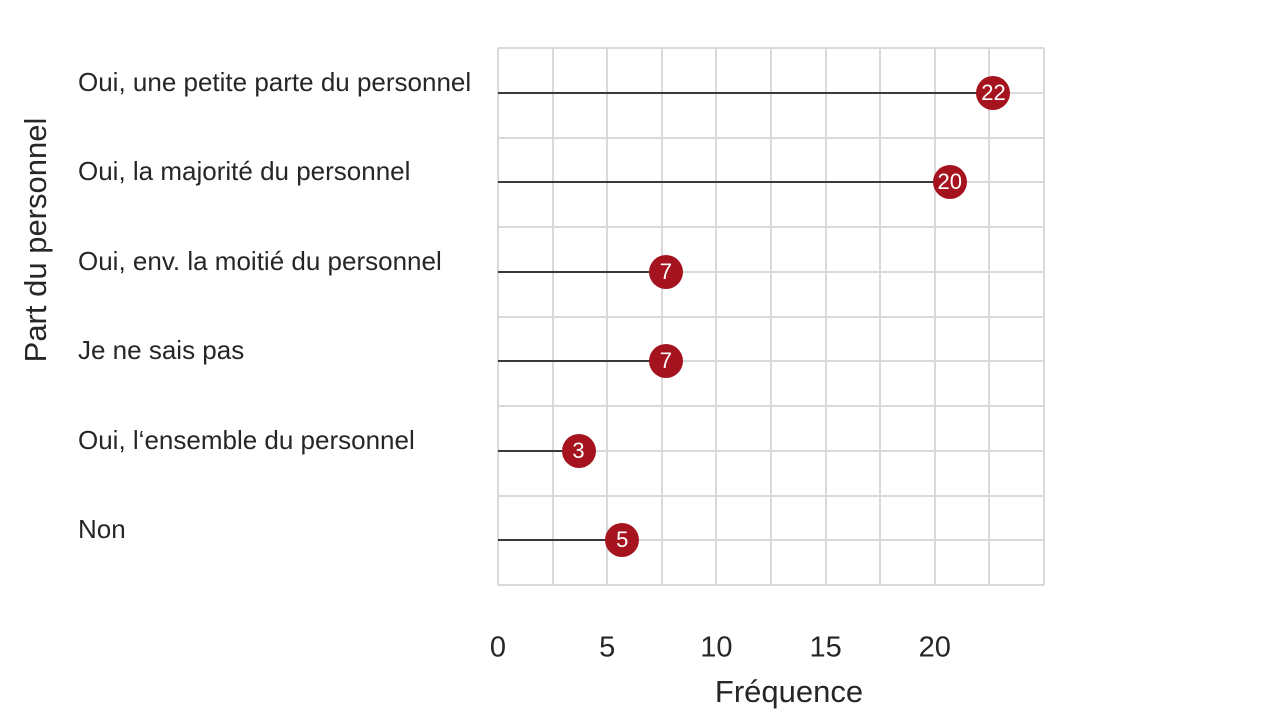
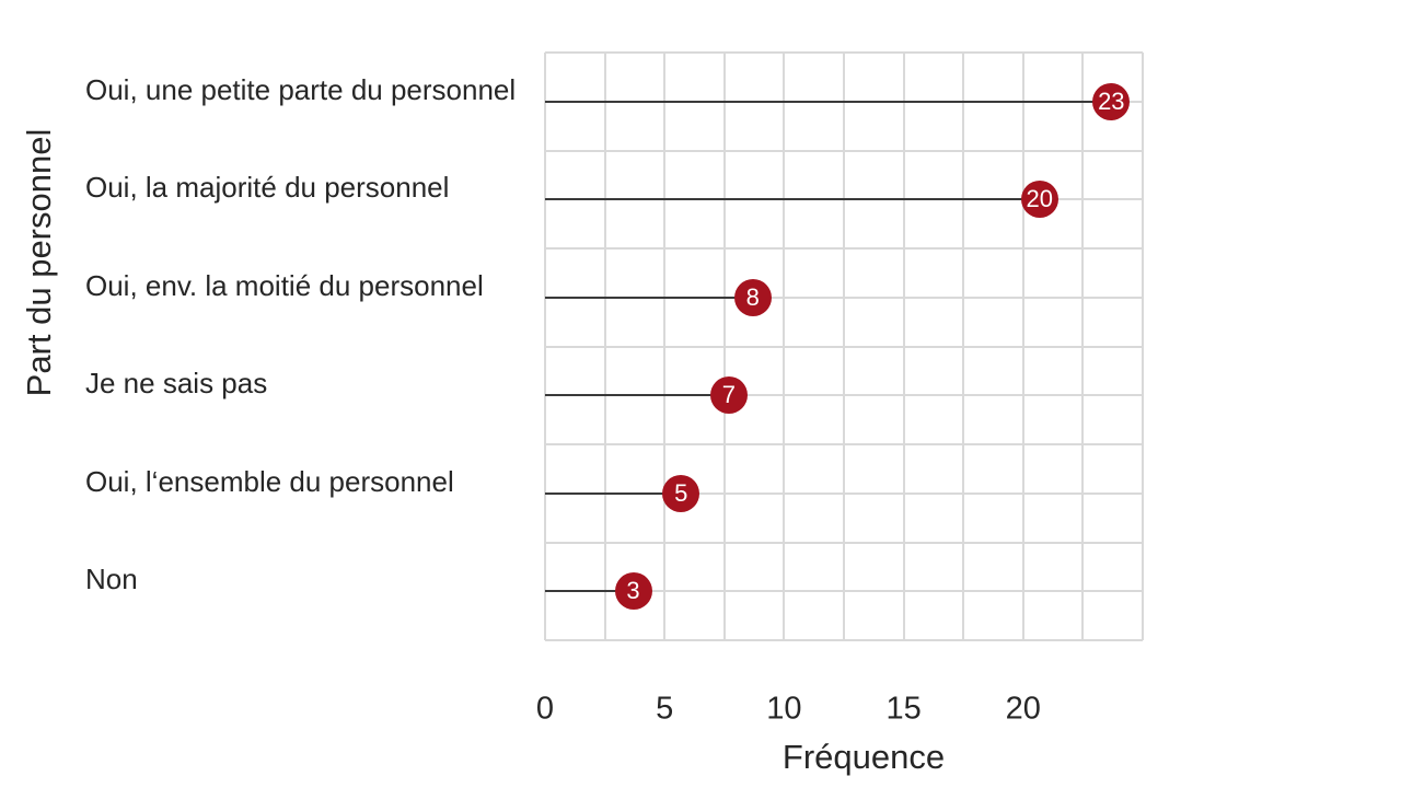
Oui, une petite parte du personnel: 22 -> 23
Oui, env. la moitié du personnel: 7 -> 8
Oui, l‘ensemble du personnel: 3 -> 5
Non: 5 -> 3
